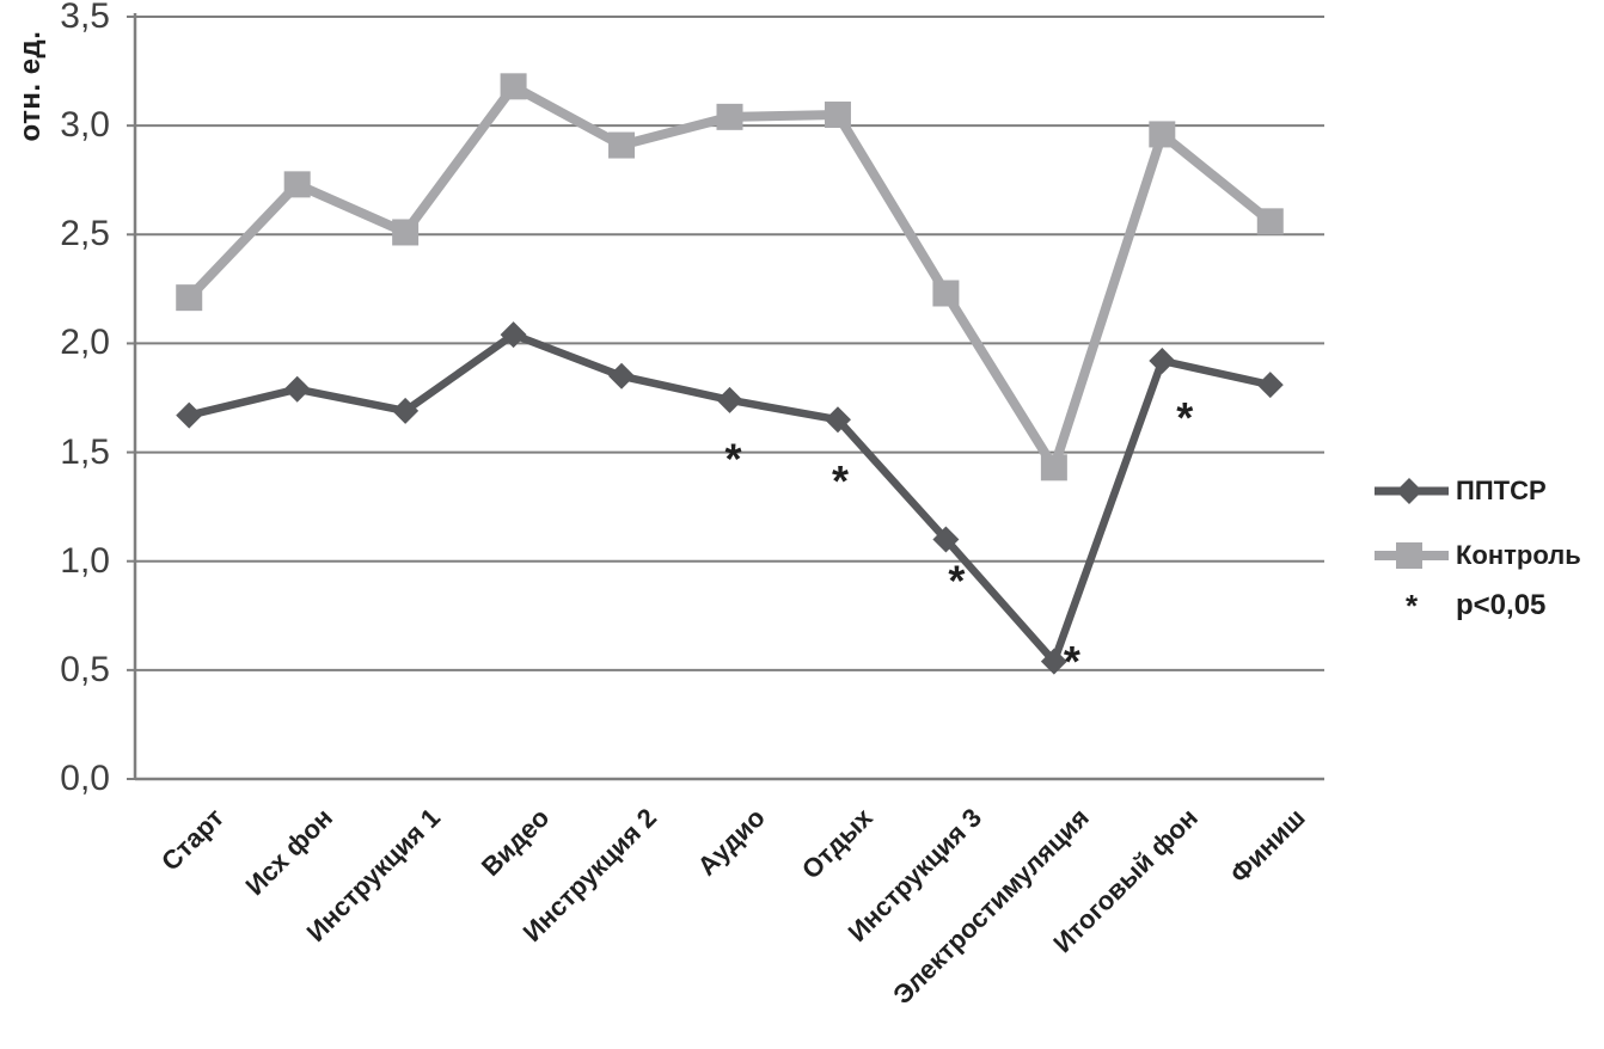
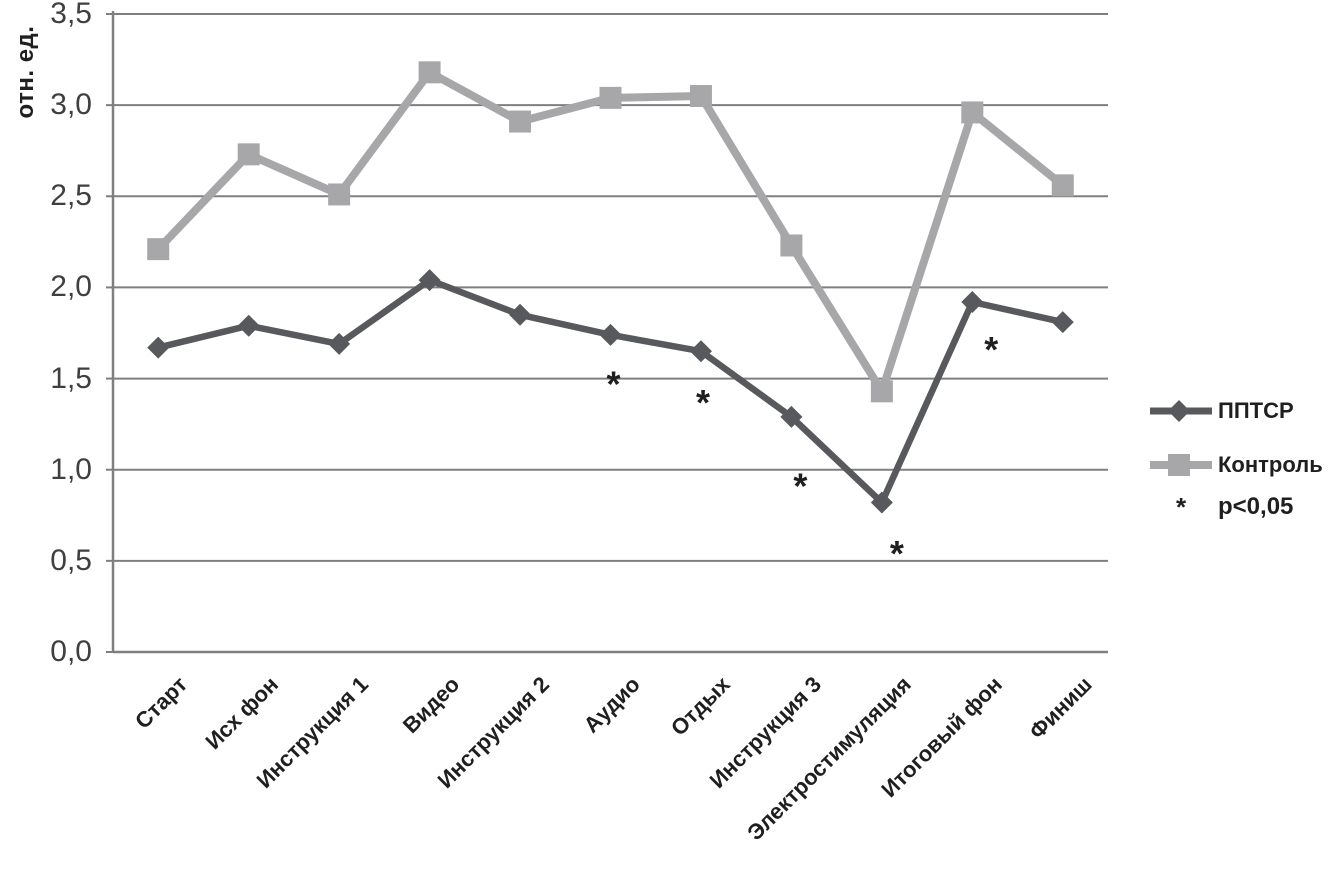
ППТСР/Инструкция 3: 1,10 -> 1,29
ППТСР/Электростимуляция: 0,54 -> 0,82
